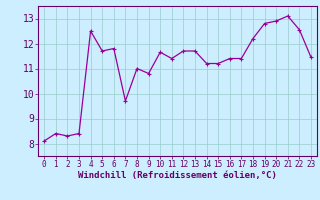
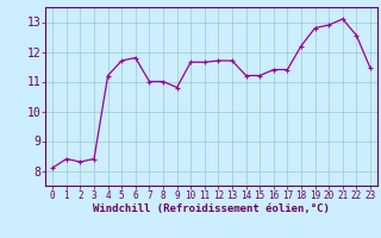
4: 12.50 -> 11.20
7: 9.70 -> 11.00
11: 11.40 -> 11.65
